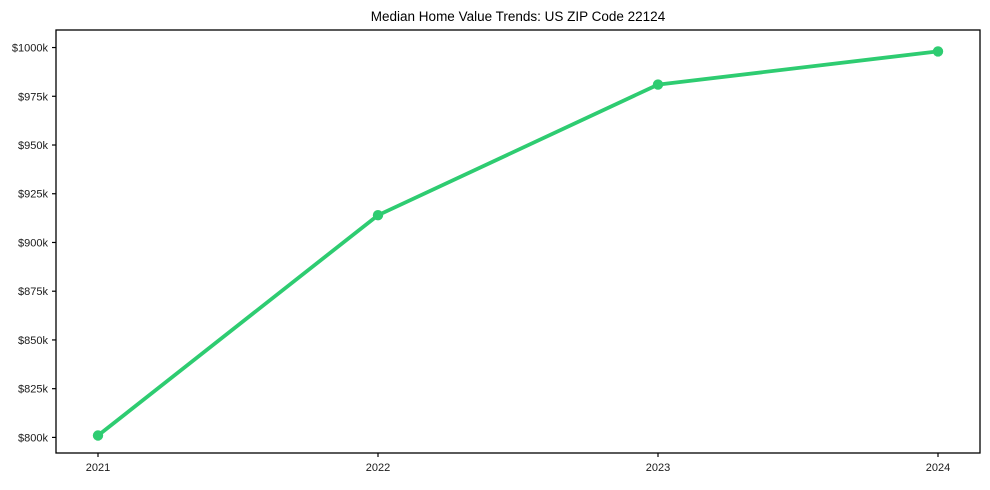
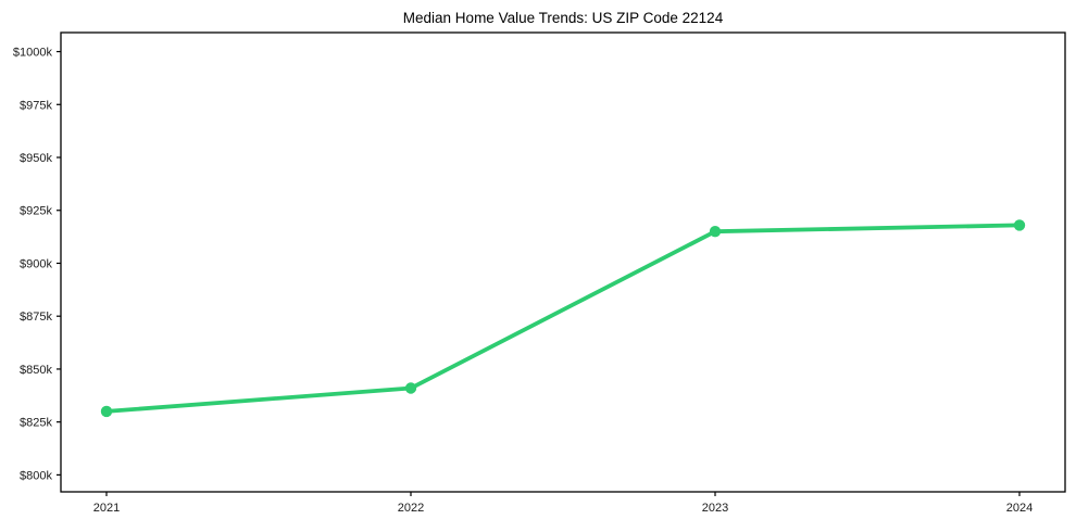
2021: $801k -> $830k
2022: $914k -> $841k
2023: $981k -> $915k
2024: $998k -> $918k
